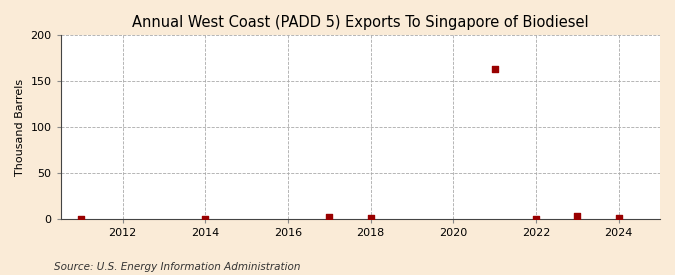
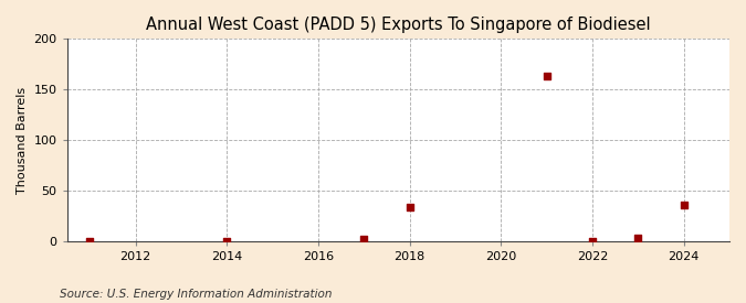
2018: 1 -> 34
2024: 1 -> 36
